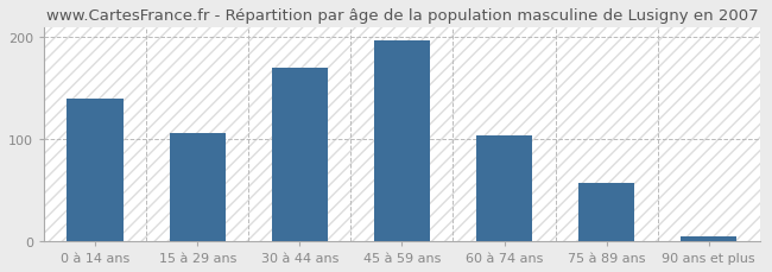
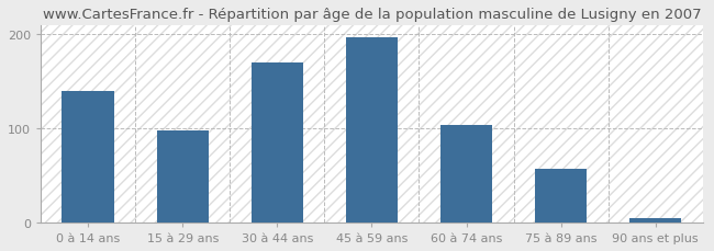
15 à 29 ans: 106 -> 98
